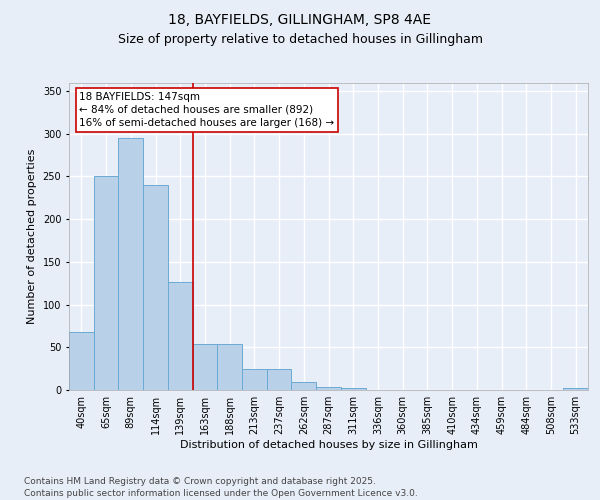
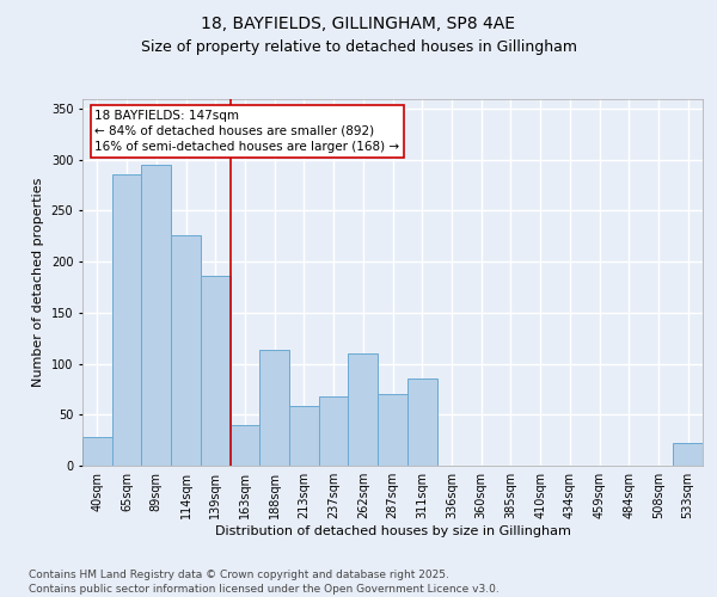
40sqm: 68 -> 28
65sqm: 250 -> 286
114sqm: 240 -> 226
139sqm: 127 -> 186
163sqm: 54 -> 40
188sqm: 54 -> 114
213sqm: 25 -> 58
237sqm: 25 -> 68
262sqm: 9 -> 110
287sqm: 4 -> 70
311sqm: 2 -> 86
533sqm: 2 -> 22
